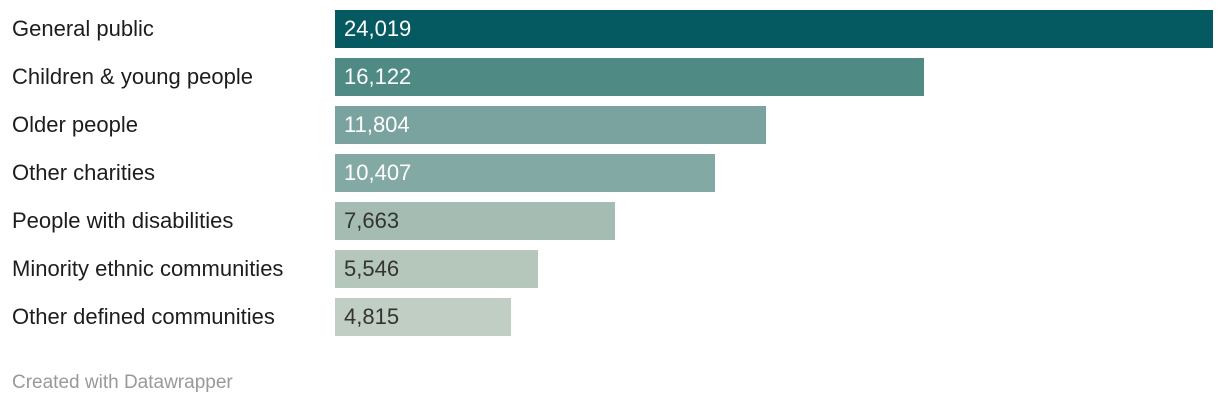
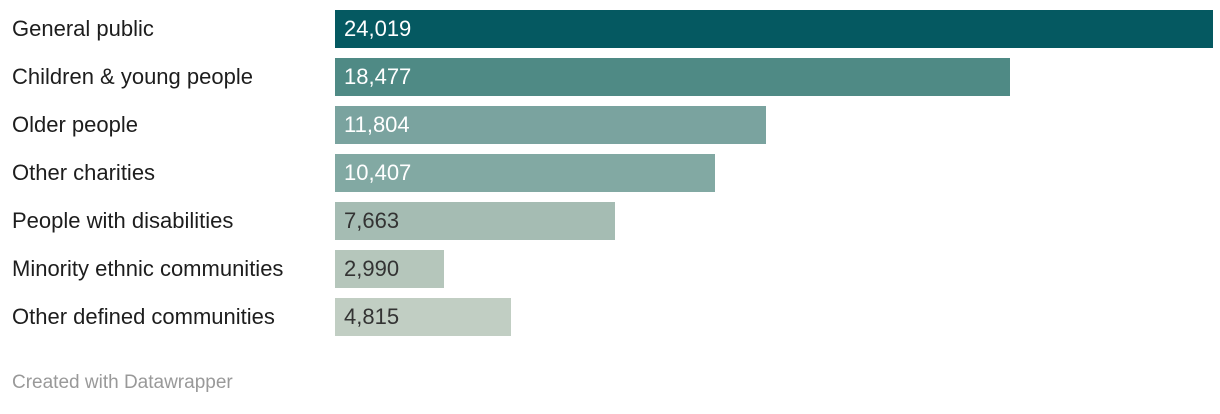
Children & young people: 16,122 -> 18,477
Minority ethnic communities: 5,546 -> 2,990
